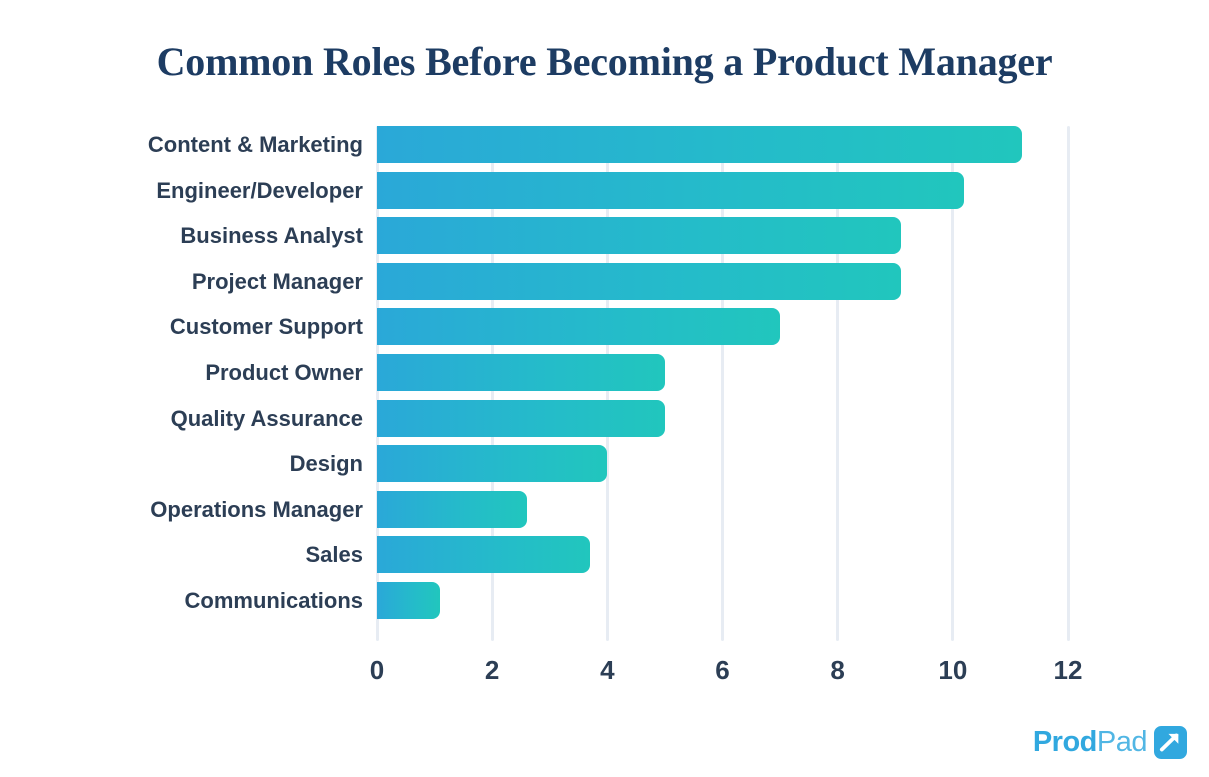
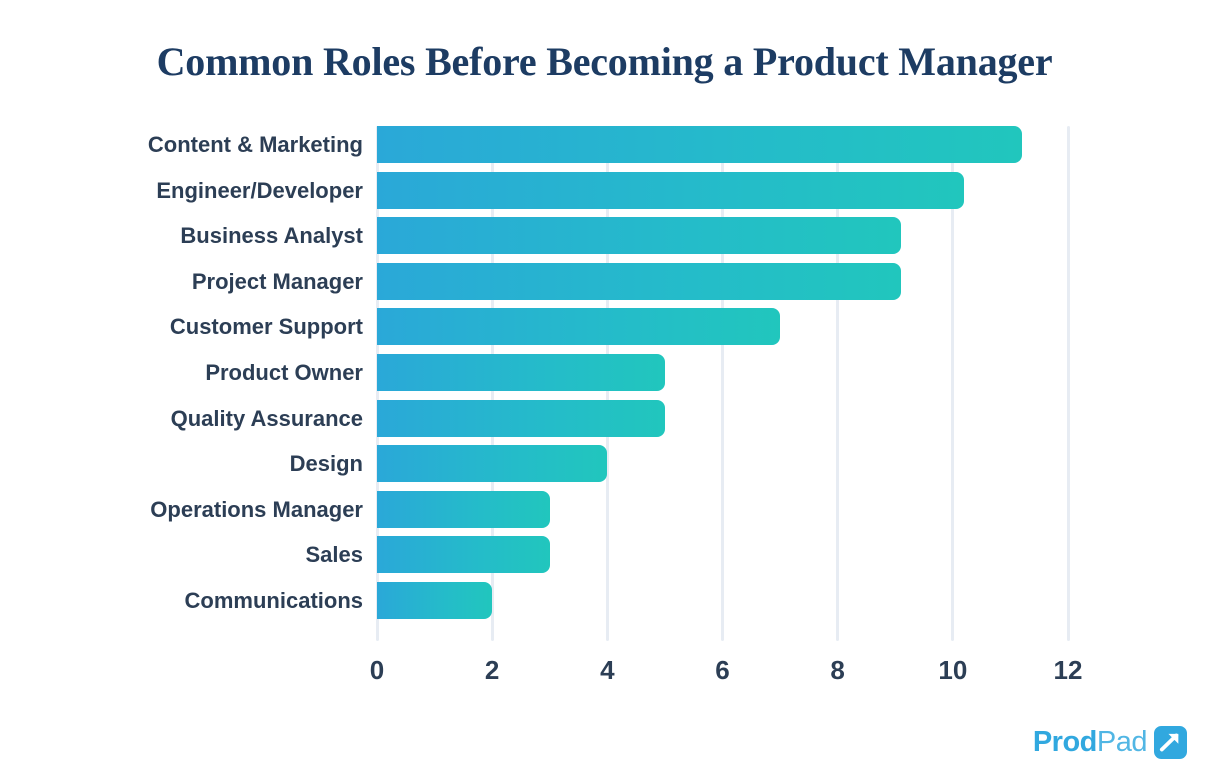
Operations Manager: 2.6 -> 3.0
Sales: 3.7 -> 3.0
Communications: 1.1 -> 2.0
